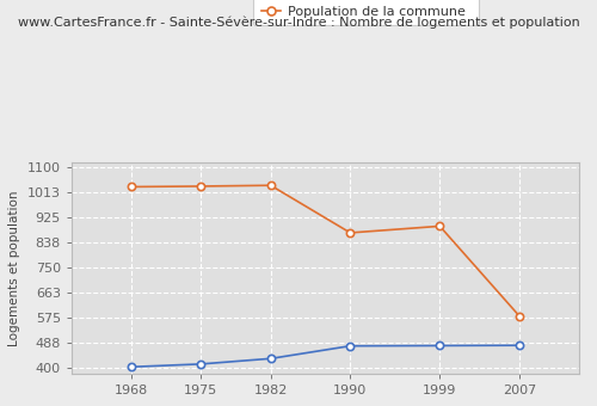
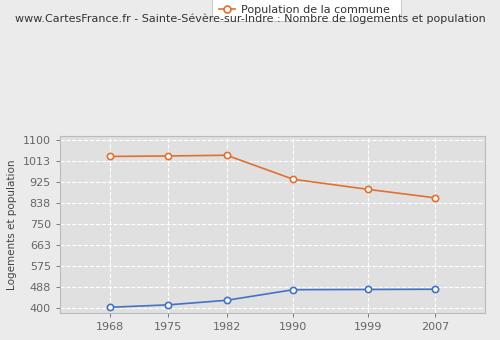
Population de la commune/1990: 870 -> 935
Population de la commune/2007: 580 -> 858
